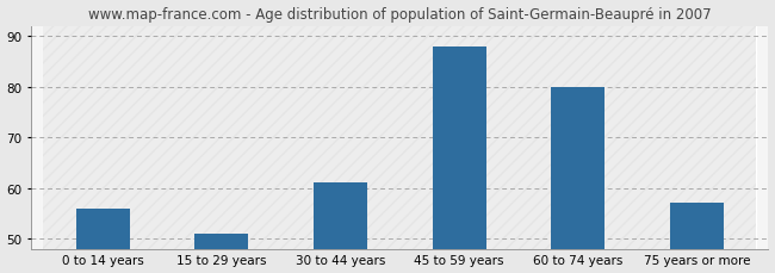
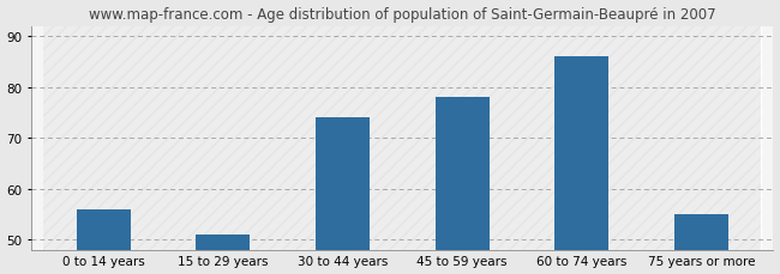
30 to 44 years: 61 -> 74
45 to 59 years: 88 -> 78
60 to 74 years: 80 -> 86
75 years or more: 57 -> 55
